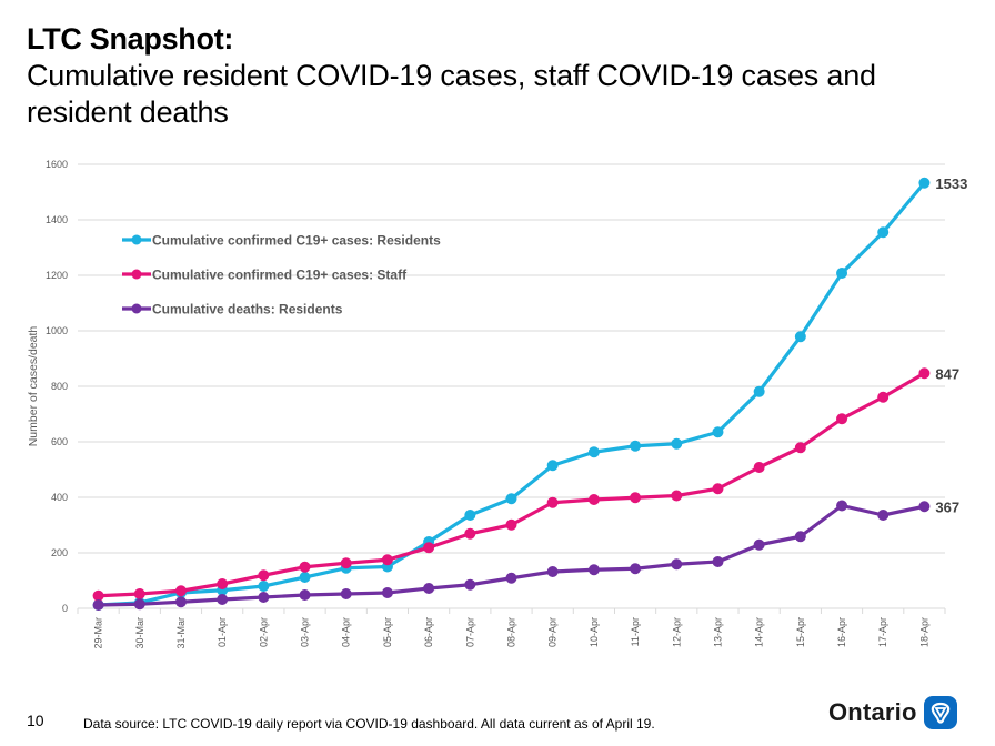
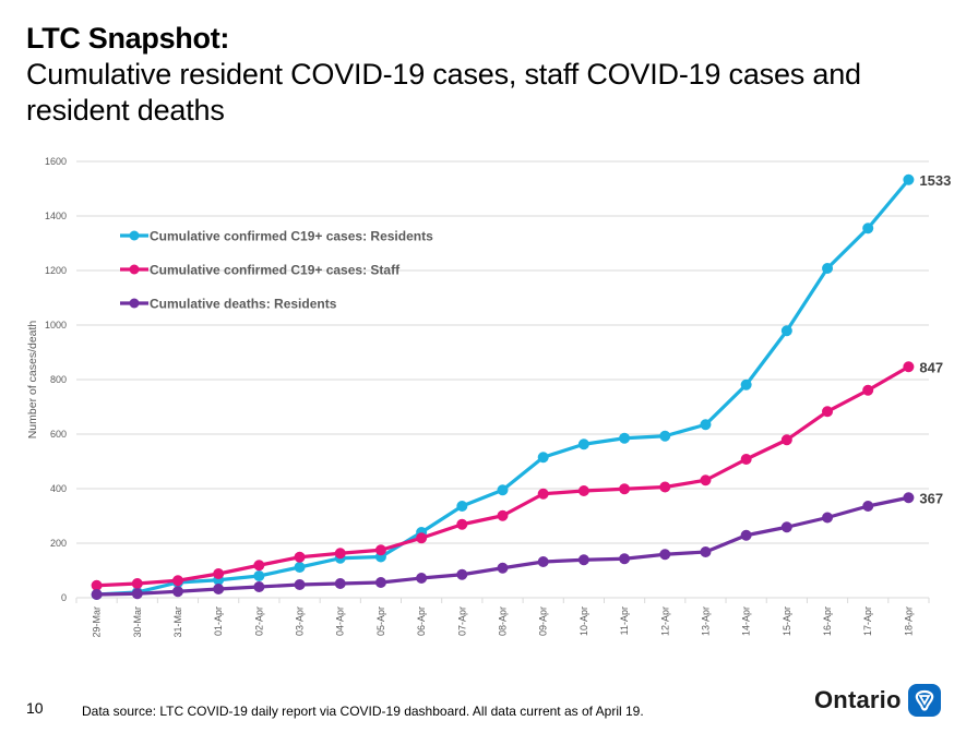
Cumulative deaths: Residents/16-Apr: 370 -> 290
